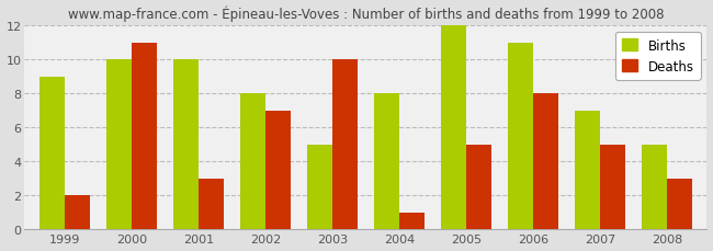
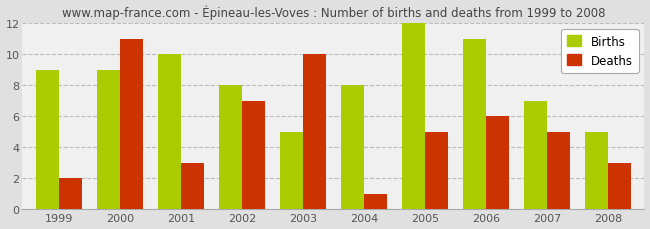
Births/2000: 10 -> 9
Deaths/2006: 8 -> 6
